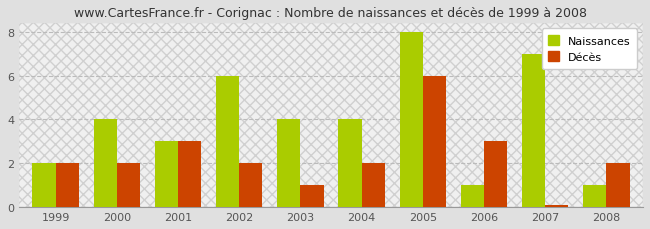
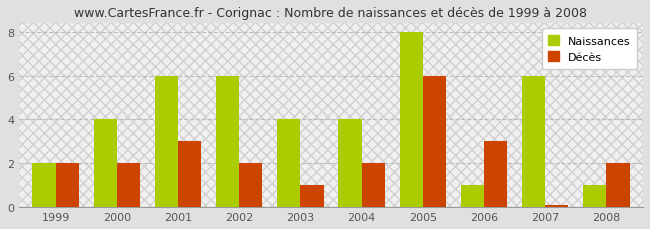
Naissances/2001: 3 -> 6
Naissances/2007: 7 -> 6
